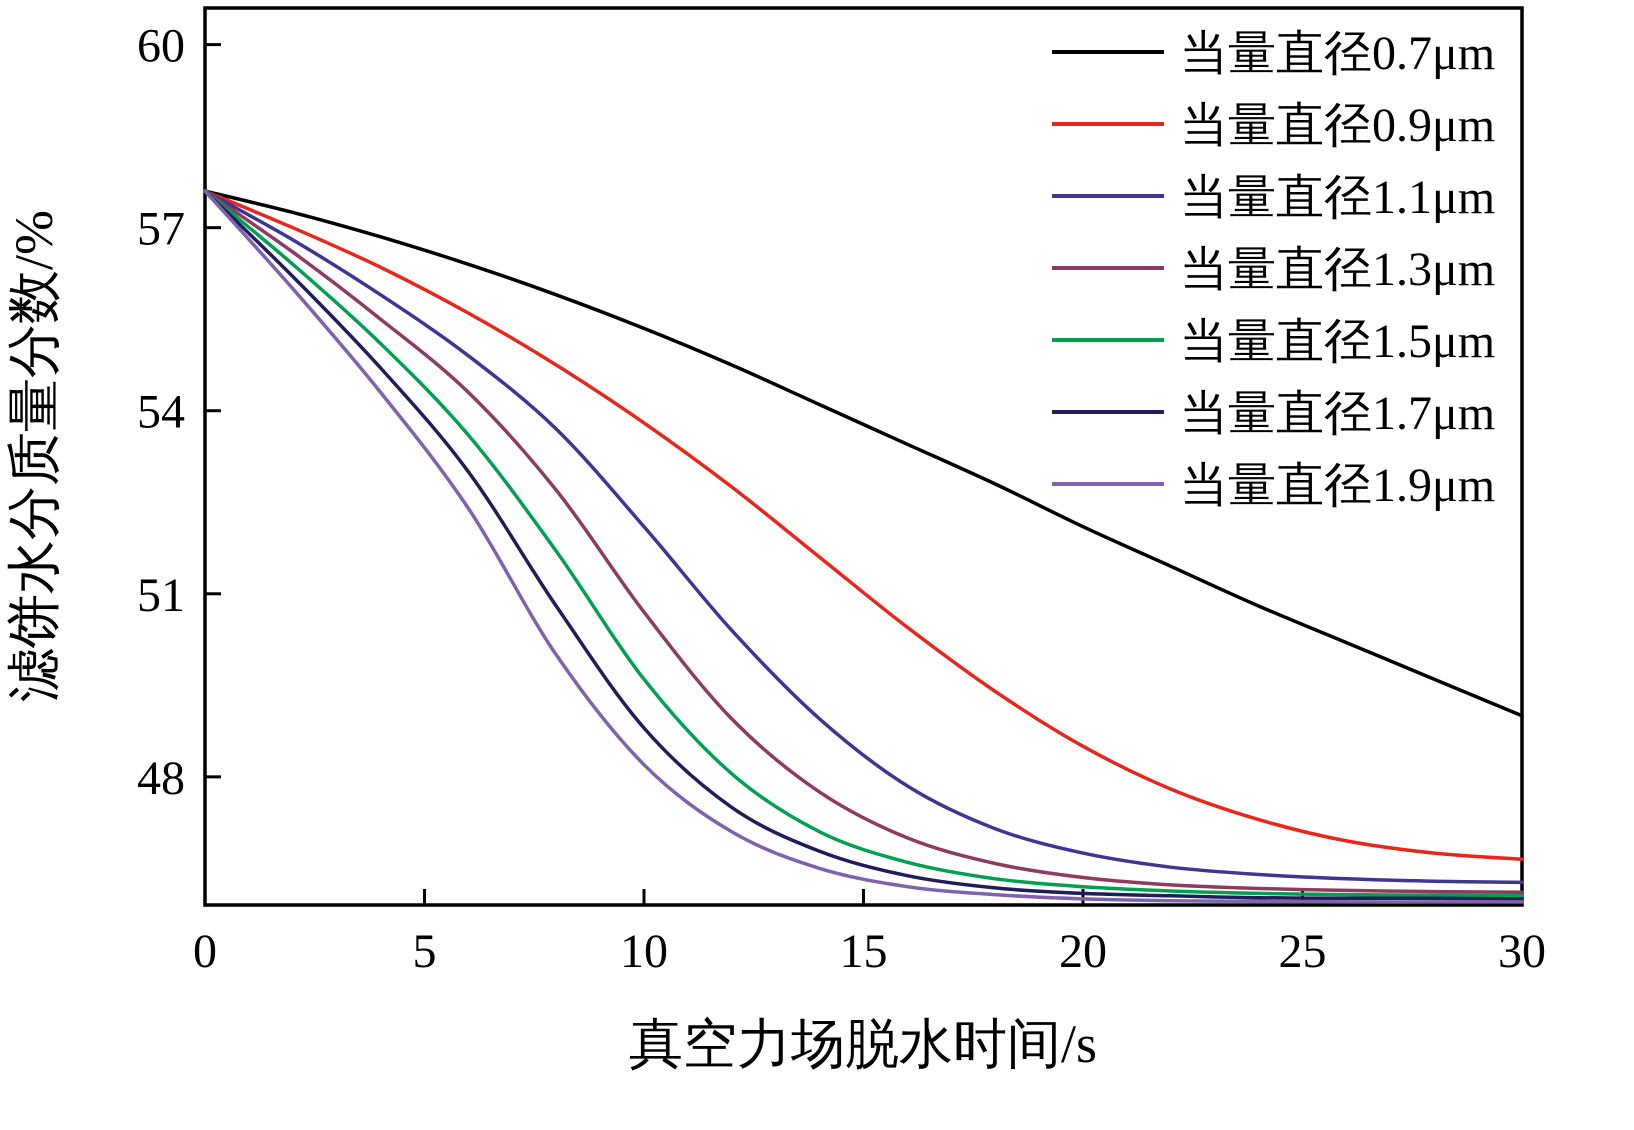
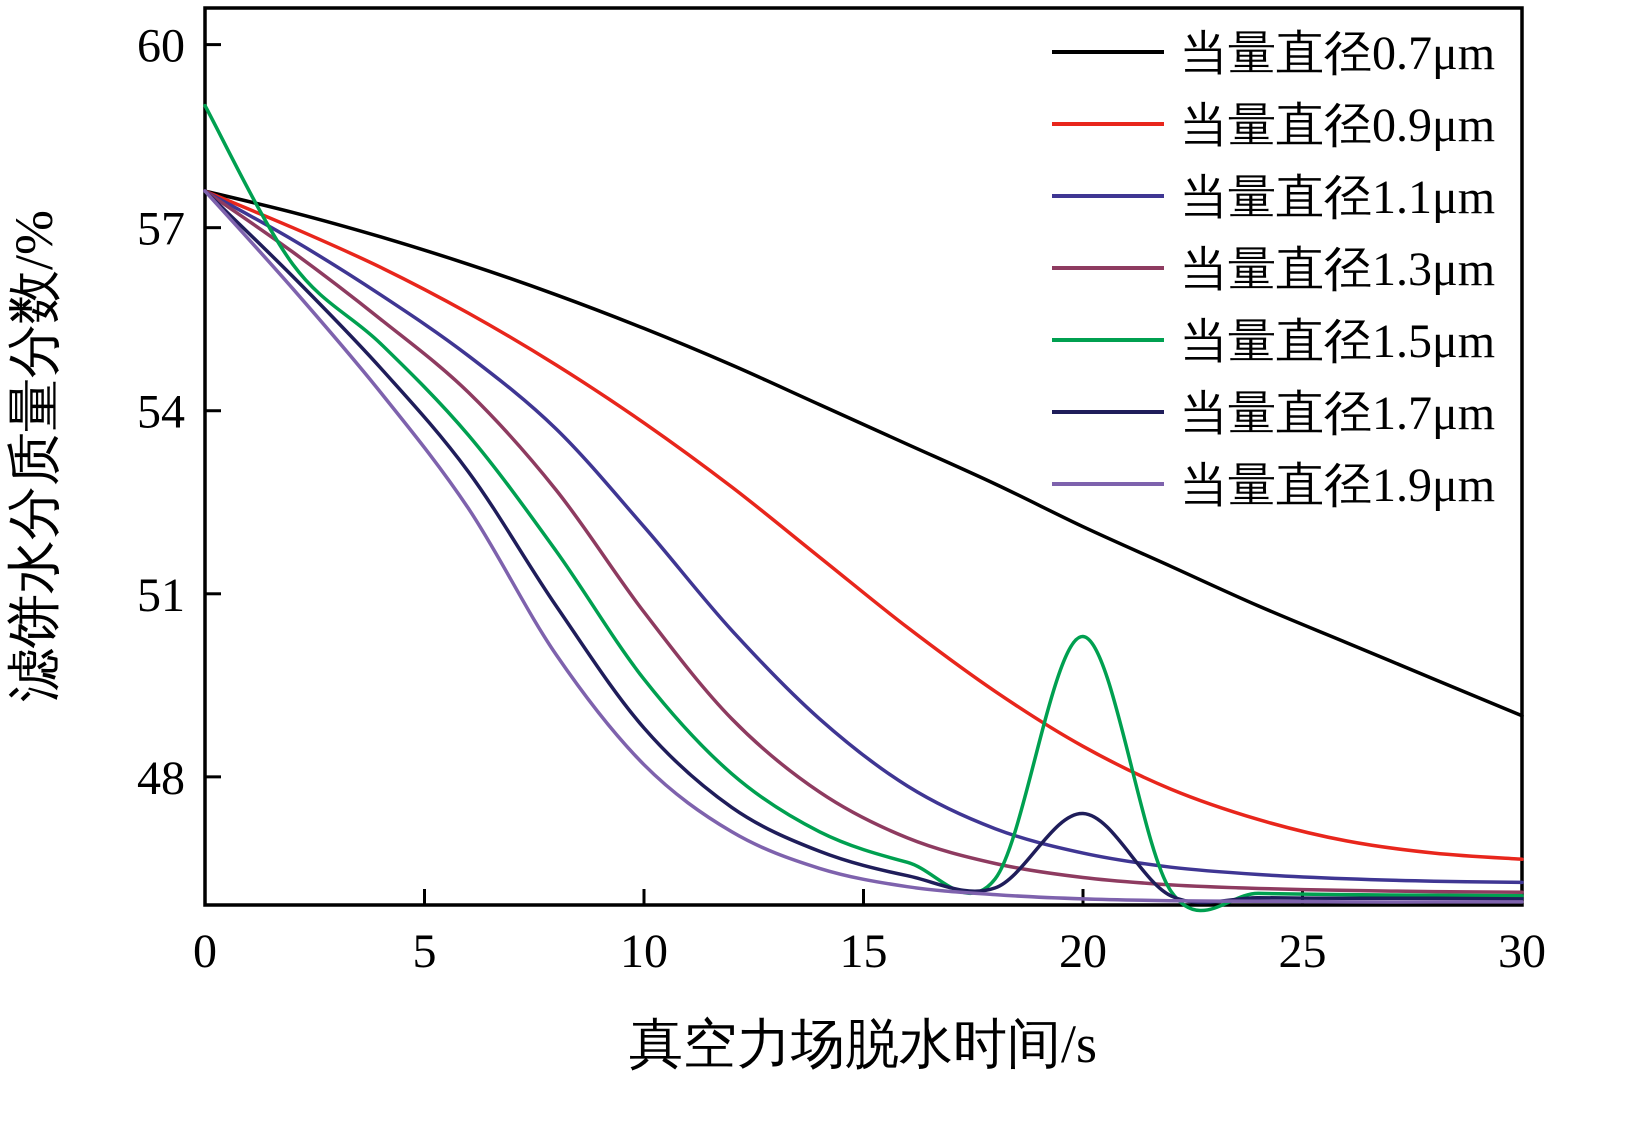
当量直径1.5μm/0: 57.6 -> 59.0
当量直径1.5μm/20: 46.2 -> 50.3
当量直径1.7μm/20: 46.1 -> 47.4
